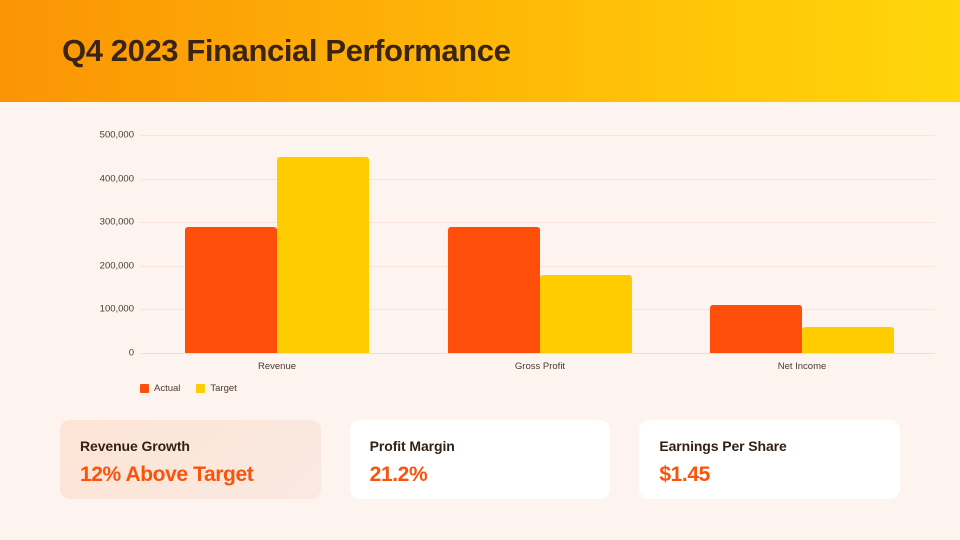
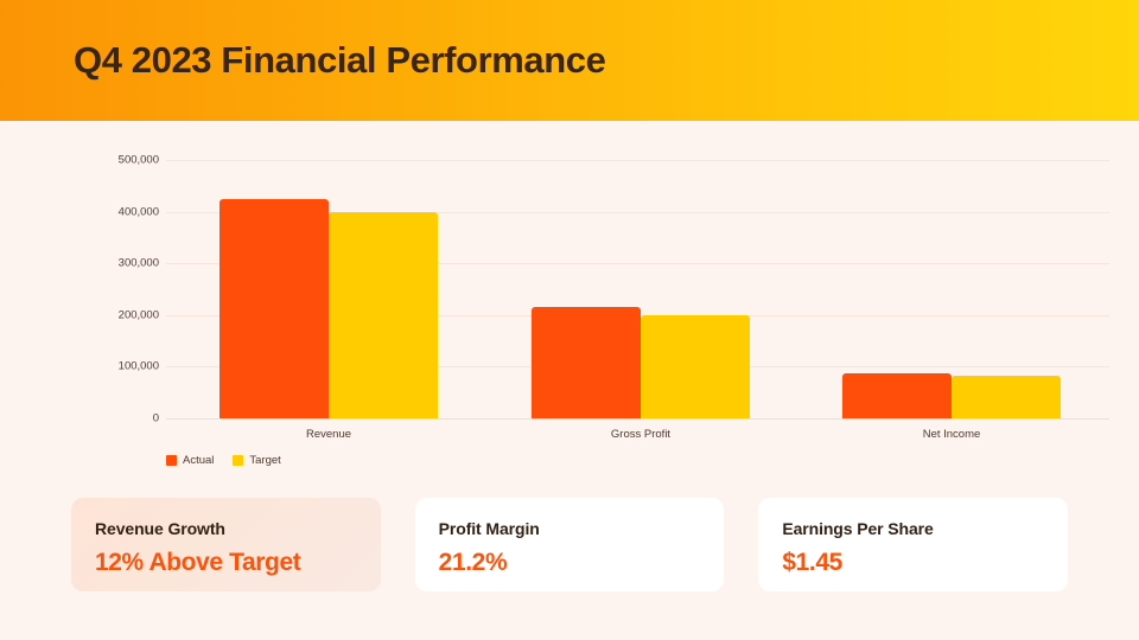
Actual/Revenue: 290000 -> 420000
Target/Revenue: 450000 -> 400000
Actual/Gross Profit: 290000 -> 220000
Target/Gross Profit: 180000 -> 200000
Actual/Net Income: 110000 -> 90000
Target/Net Income: 60000 -> 80000
